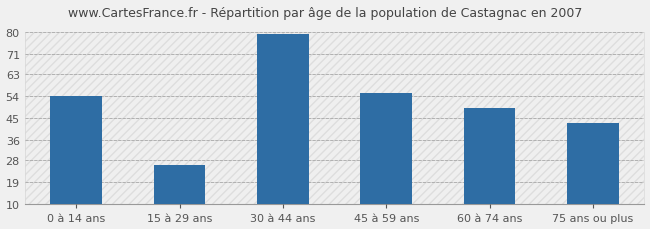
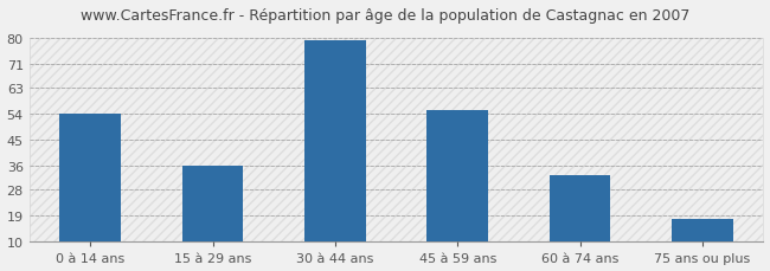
15 à 29 ans: 26 -> 36
60 à 74 ans: 49 -> 33
75 ans ou plus: 43 -> 18
